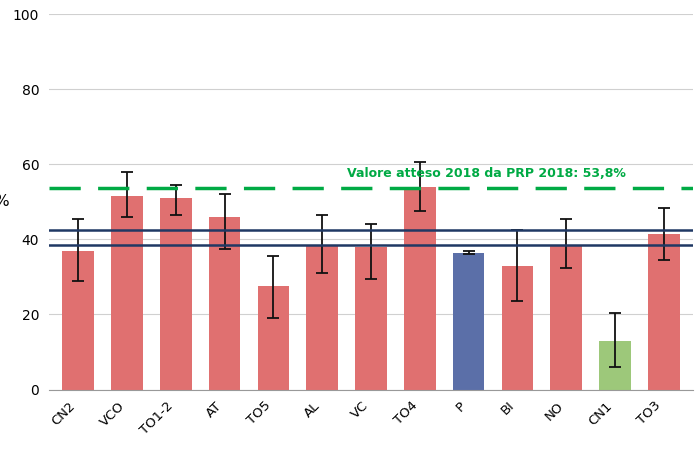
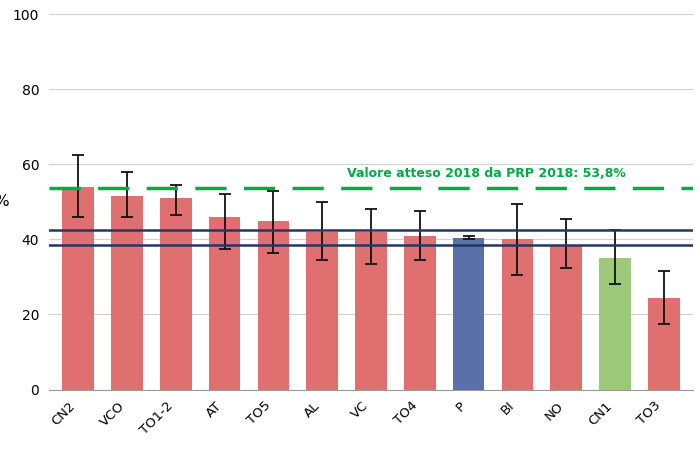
CN2: 37.0 -> 54.0
TO5: 27.5 -> 45.0
AL: 38.5 -> 42.0
VC: 38.0 -> 42.0
TO4: 54.0 -> 41.0
P: 36.5 -> 40.5
BI: 33.0 -> 40.0
CN1: 13.0 -> 35.0
TO3: 41.5 -> 24.5
